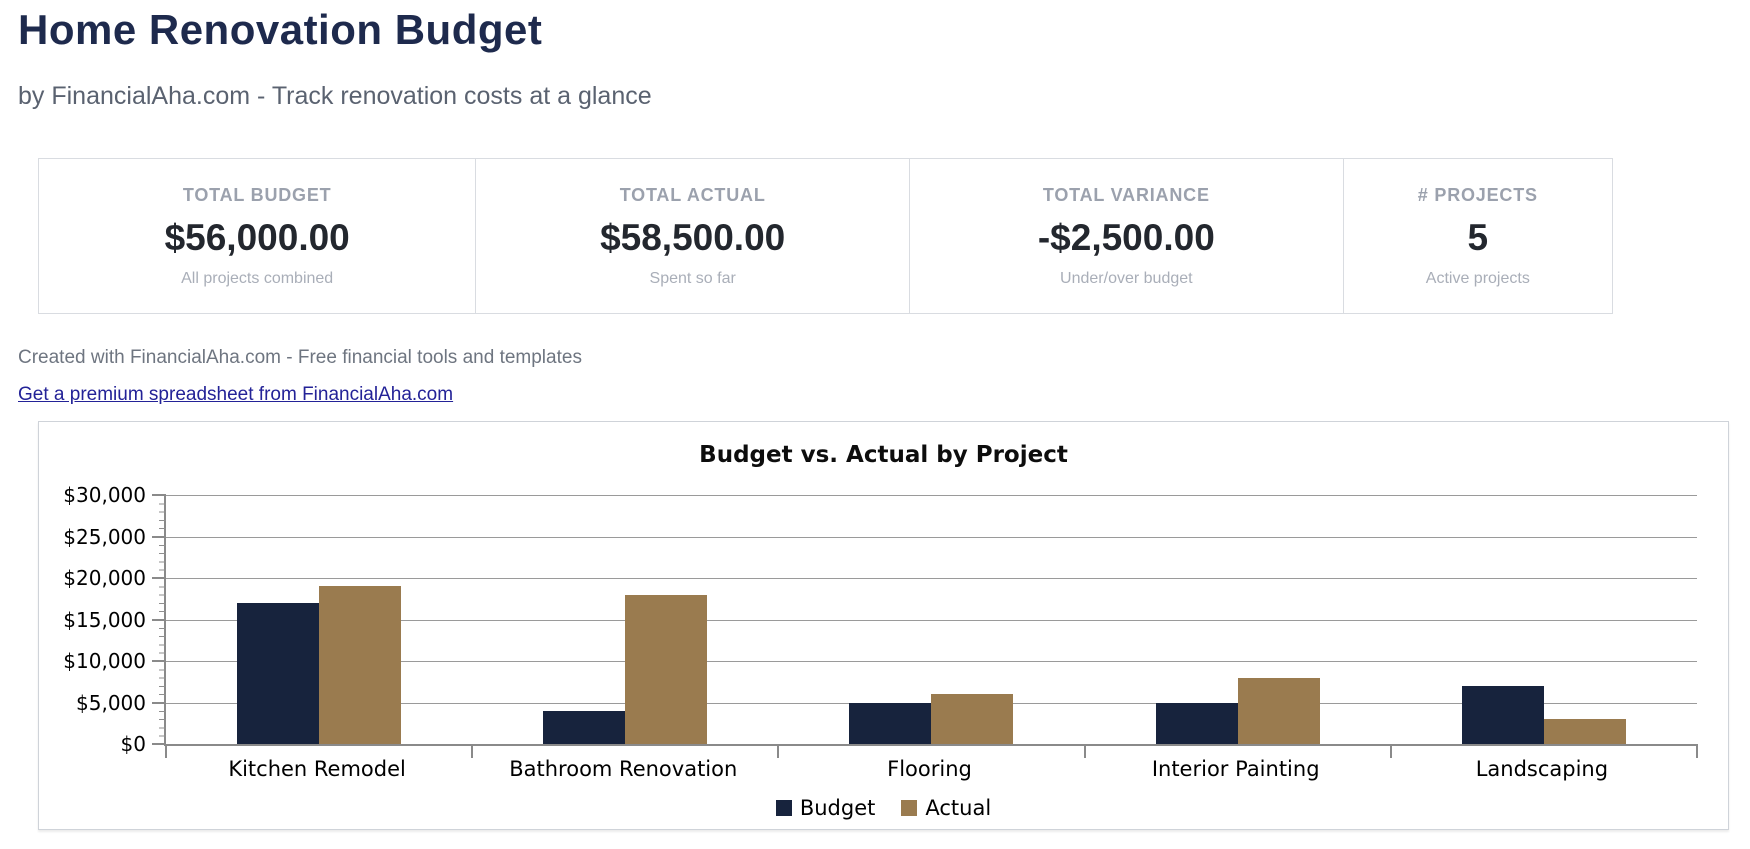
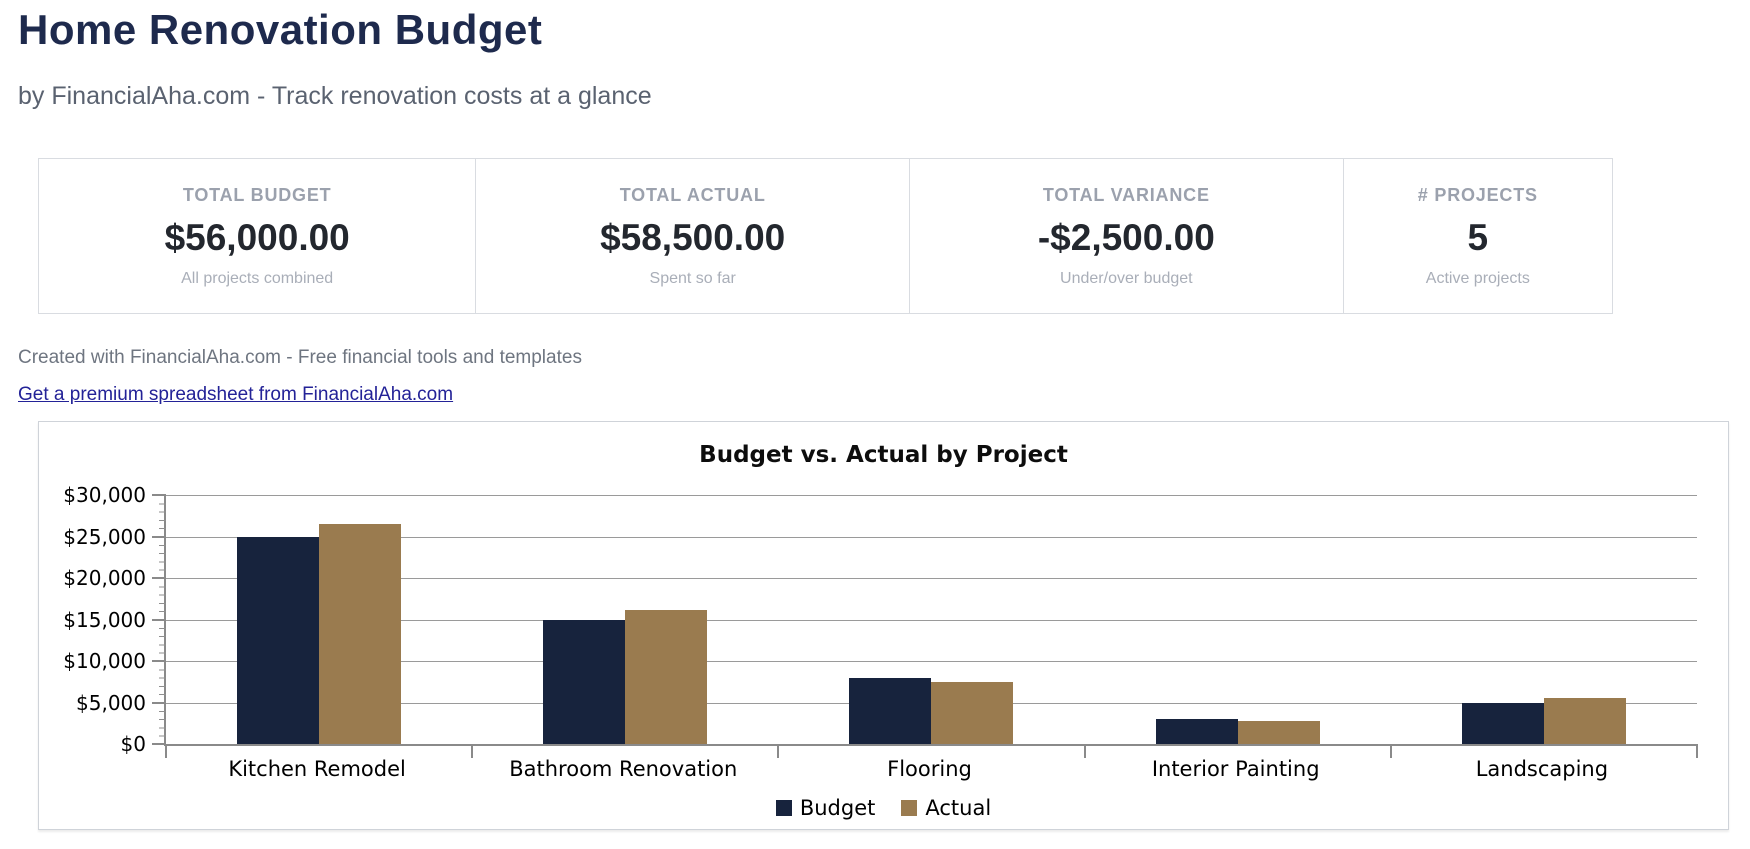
Budget/Kitchen Remodel: $17000 -> $25000
Actual/Kitchen Remodel: $19000 -> $26000
Budget/Bathroom Renovation: $4000 -> $15000
Actual/Bathroom Renovation: $18000 -> $16000
Budget/Flooring: $5000 -> $8000
Actual/Flooring: $6000 -> $8000
Budget/Interior Painting: $5000 -> $3000
Actual/Interior Painting: $8000 -> $3000
Budget/Landscaping: $7000 -> $5000
Actual/Landscaping: $3000 -> $6000
